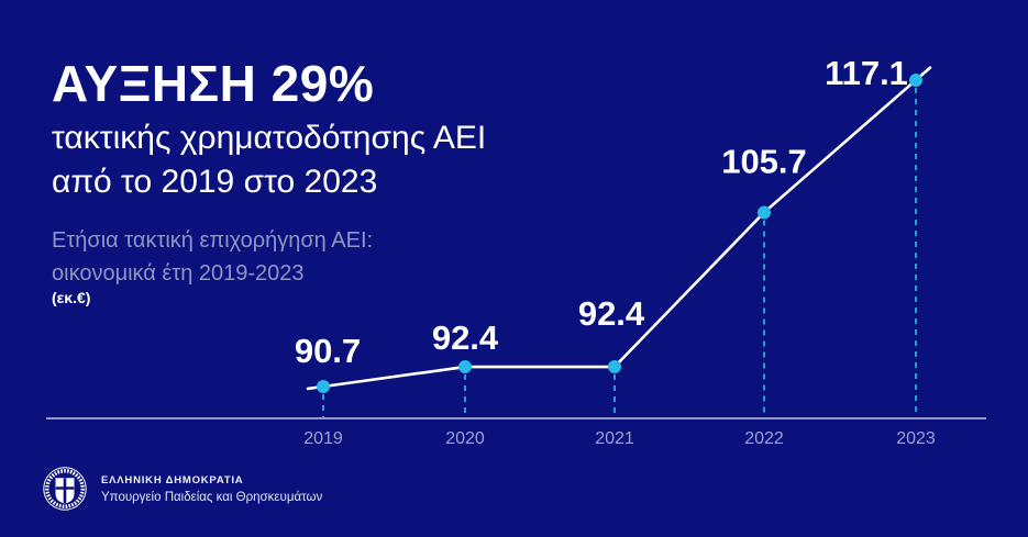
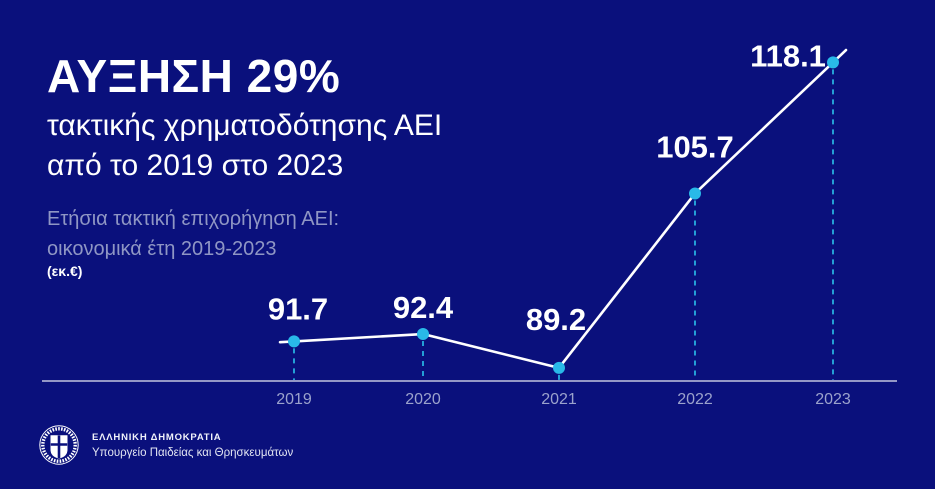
2019: 90.7 -> 91.7
2021: 92.4 -> 89.2
2023: 117.1 -> 118.1
